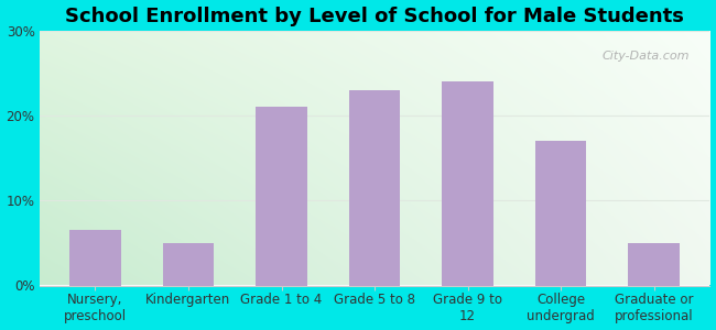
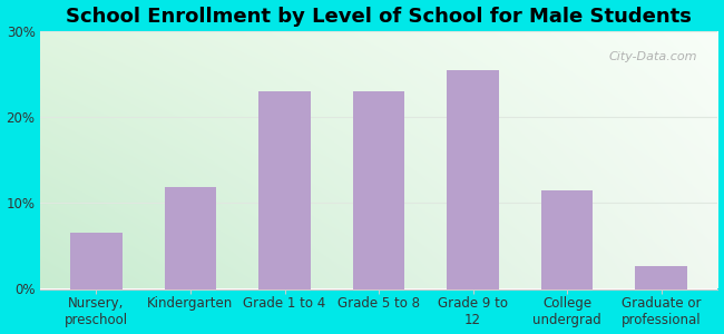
Kindergarten: 5.0% -> 11.8%
Grade 1 to 4: 21.0% -> 23.0%
Grade 9 to 12: 24.0% -> 25.4%
College undergrad: 17.0% -> 11.4%
Graduate or professional: 5.0% -> 2.6%
